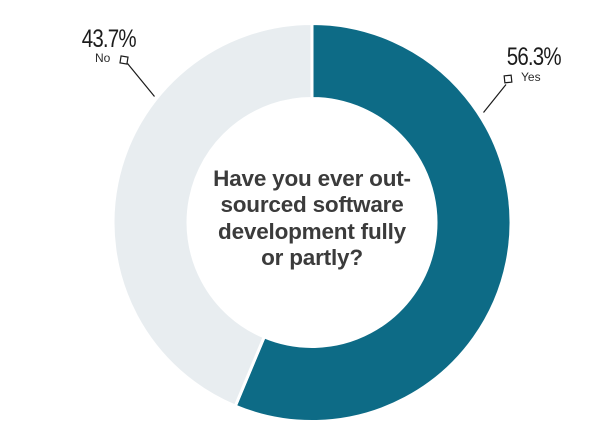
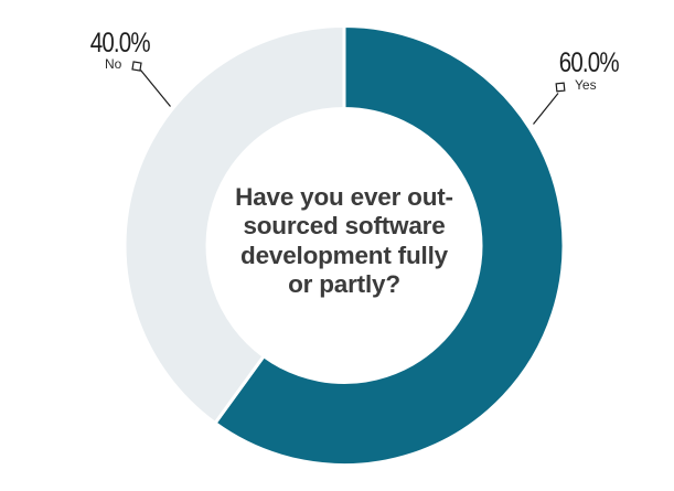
Yes: 56.3% -> 60.0%
No: 43.7% -> 40.0%
